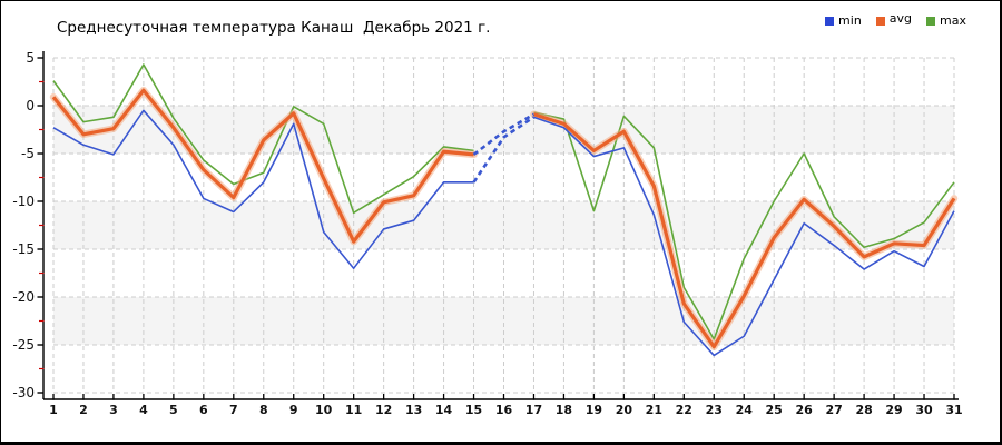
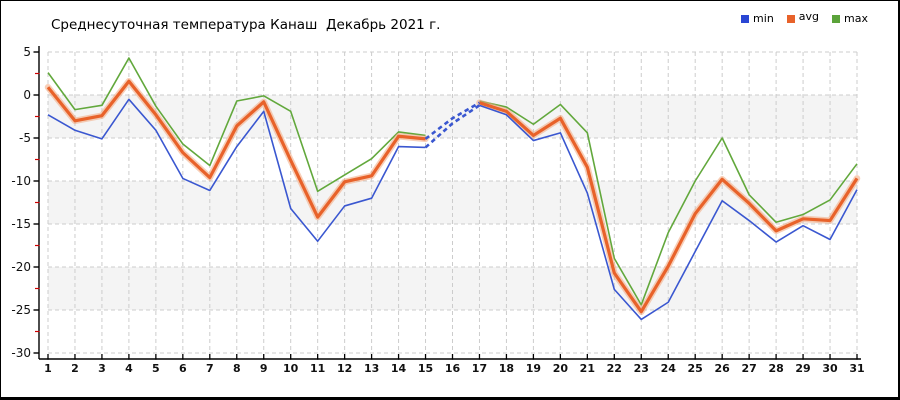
min/8: -8 -> -6
max/8: -7 -> -1
min/14: -8 -> -6
min/15: -8 -> -6
max/19: -11 -> -3
